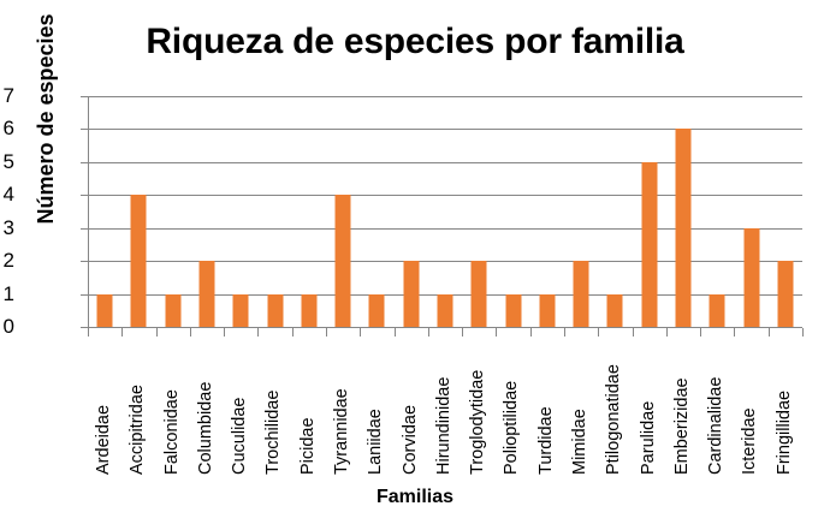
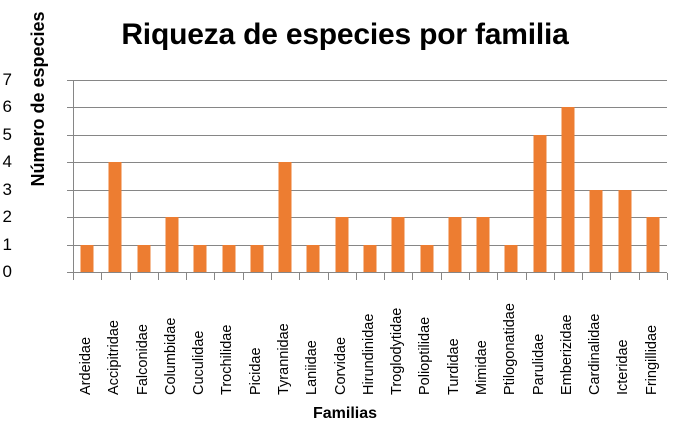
Turdidae: 1 -> 2
Cardinalidae: 1 -> 3
